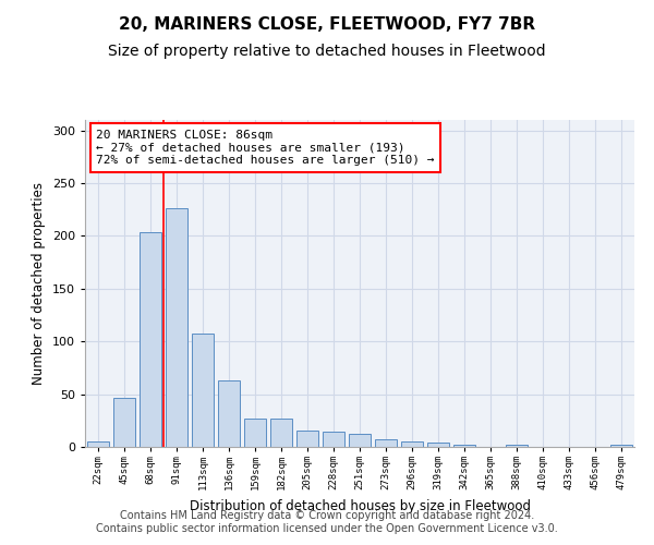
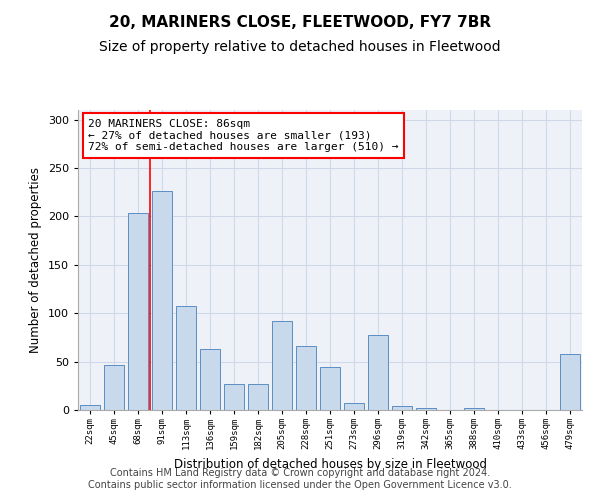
205sqm: 15 -> 92
228sqm: 14 -> 66
251sqm: 12 -> 44
296sqm: 5 -> 78
479sqm: 2 -> 58
